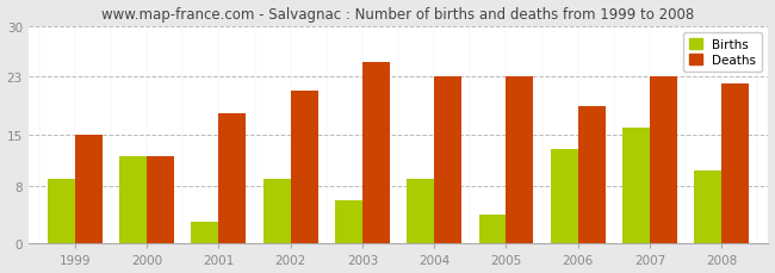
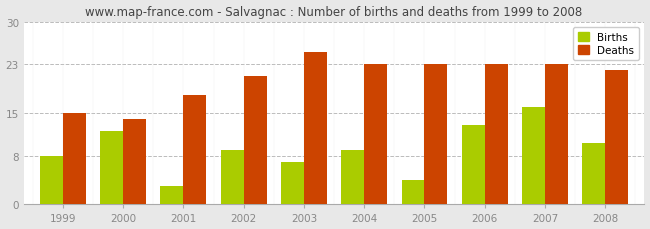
Births/1999: 9 -> 8
Deaths/2000: 12 -> 14
Births/2003: 6 -> 7
Deaths/2006: 19 -> 23
